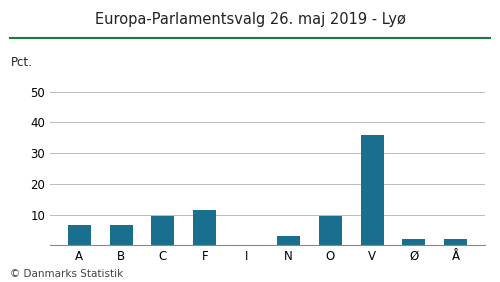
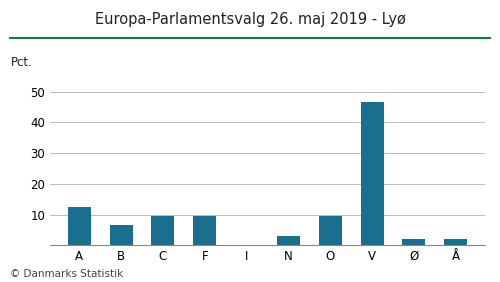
A: 6.5 -> 12.5
F: 11.5 -> 9.5
V: 36.0 -> 46.5
